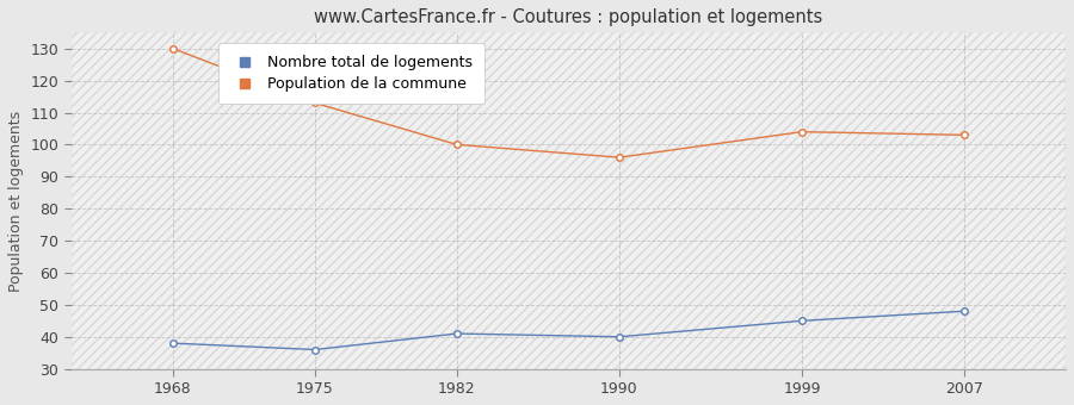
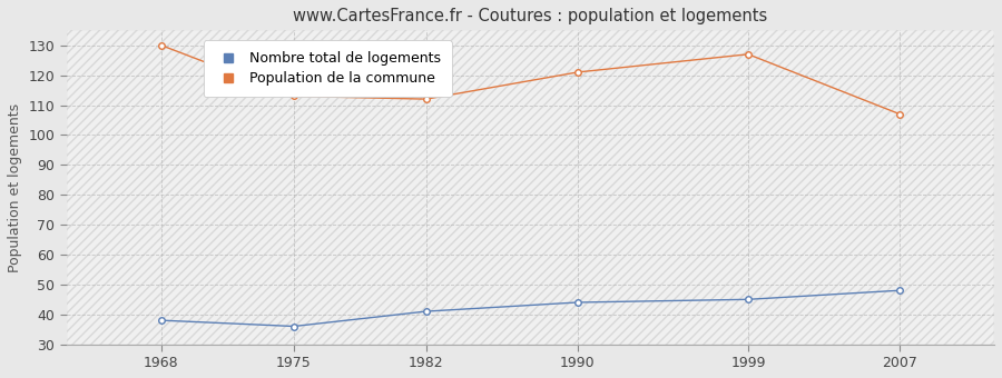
Population de la commune/1982: 100 -> 112
Nombre total de logements/1990: 40 -> 44
Population de la commune/1990: 96 -> 121
Population de la commune/1999: 104 -> 127
Population de la commune/2007: 103 -> 107
